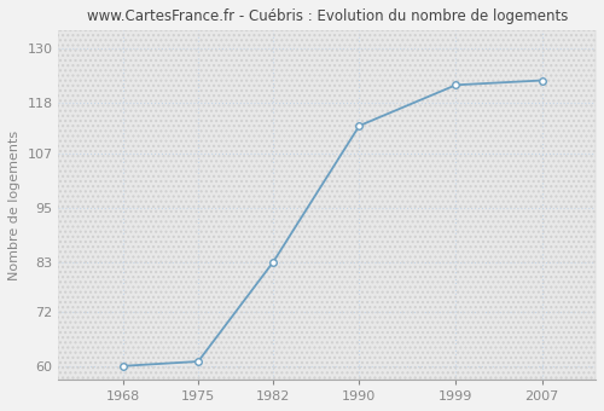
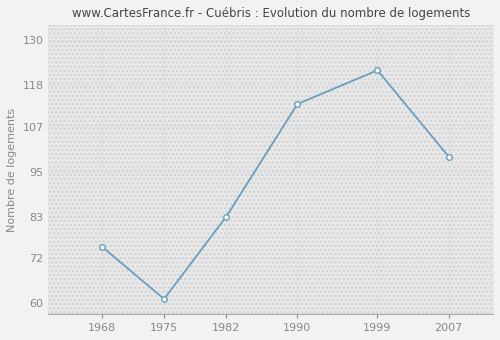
1968: 60 -> 75
2007: 123 -> 99
